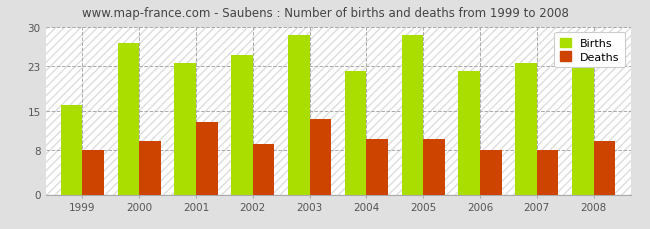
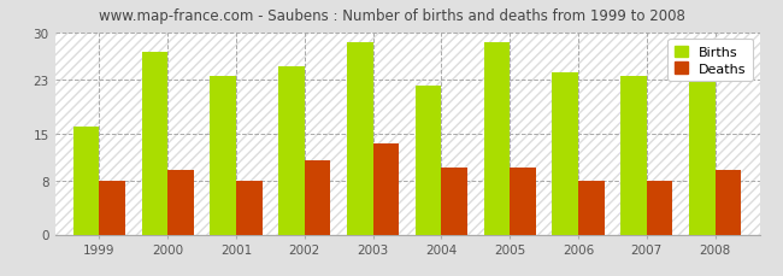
Deaths/2001: 13.0 -> 8.0
Deaths/2002: 9.0 -> 11.0
Births/2006: 22.0 -> 24.0
